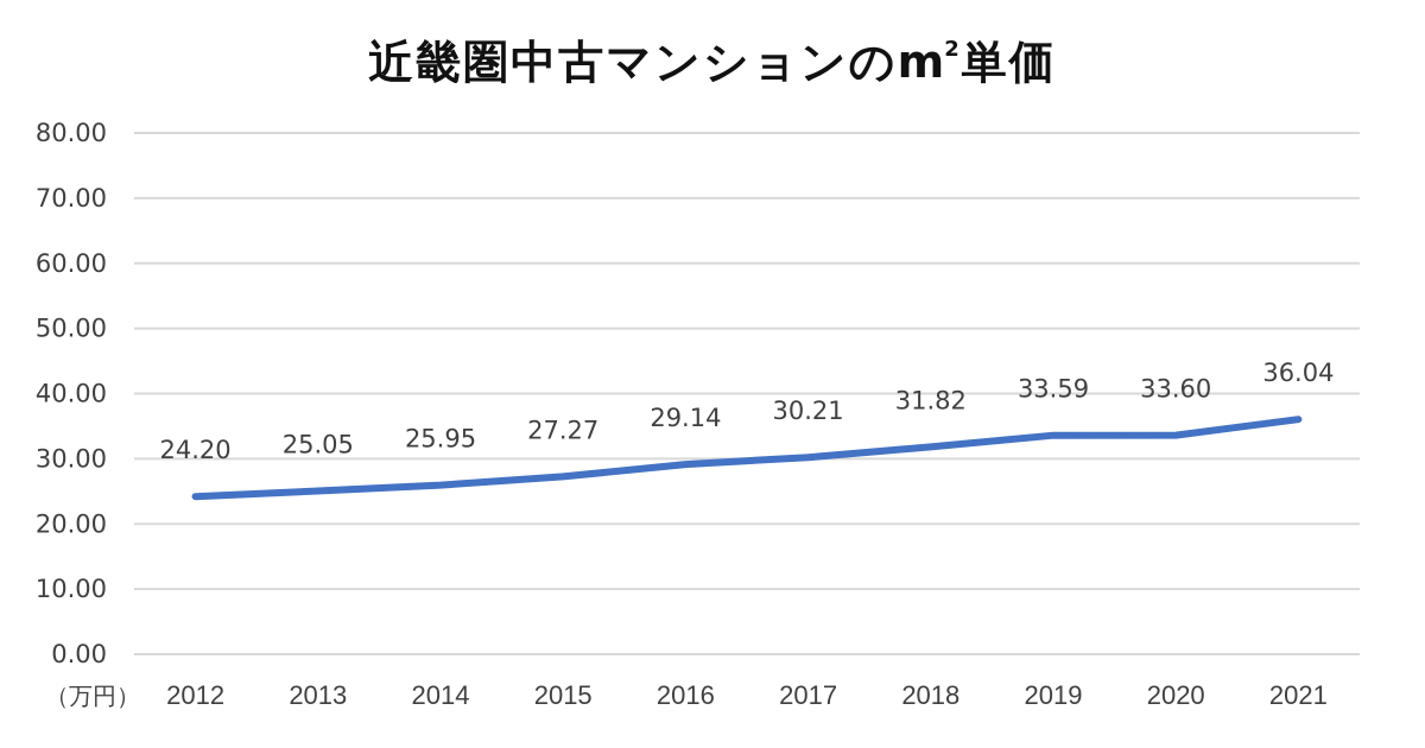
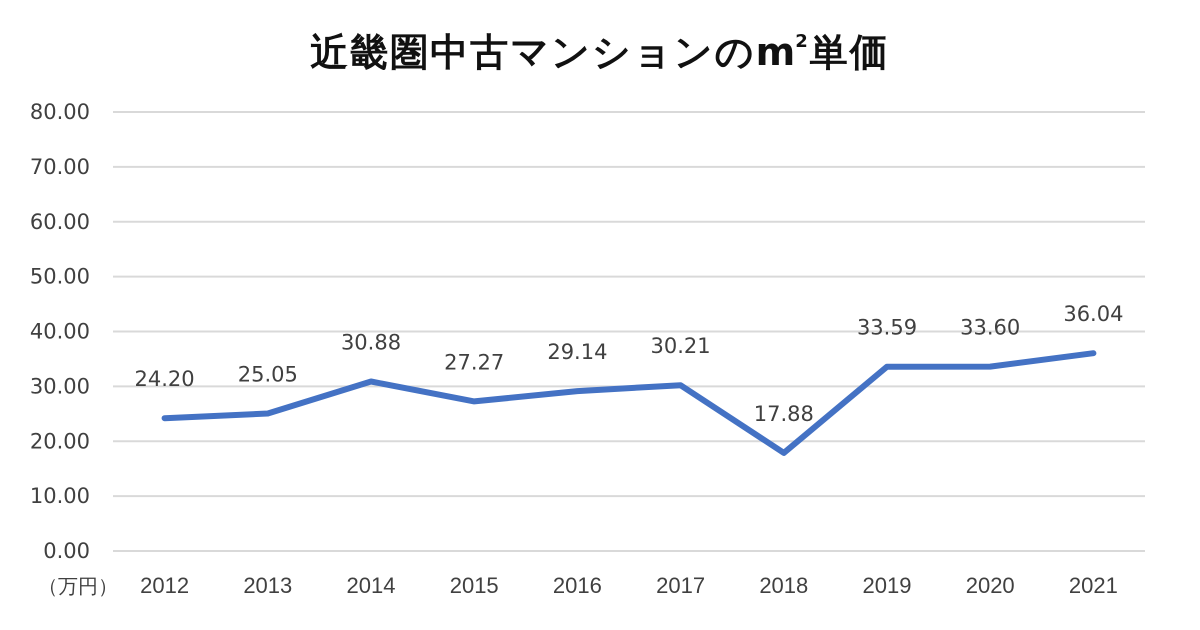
2014: 25.95 -> 30.88
2018: 31.82 -> 17.88
